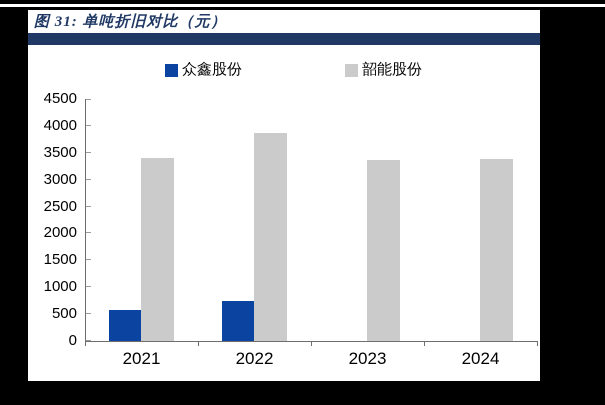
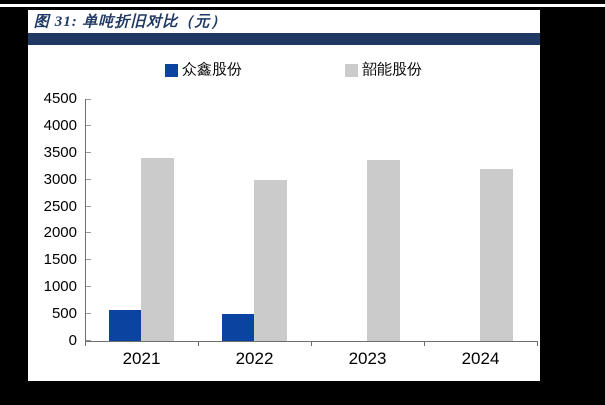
众鑫股份/2022: 700 -> 500
韶能股份/2022: 3900 -> 3000
韶能股份/2024: 3400 -> 3200
